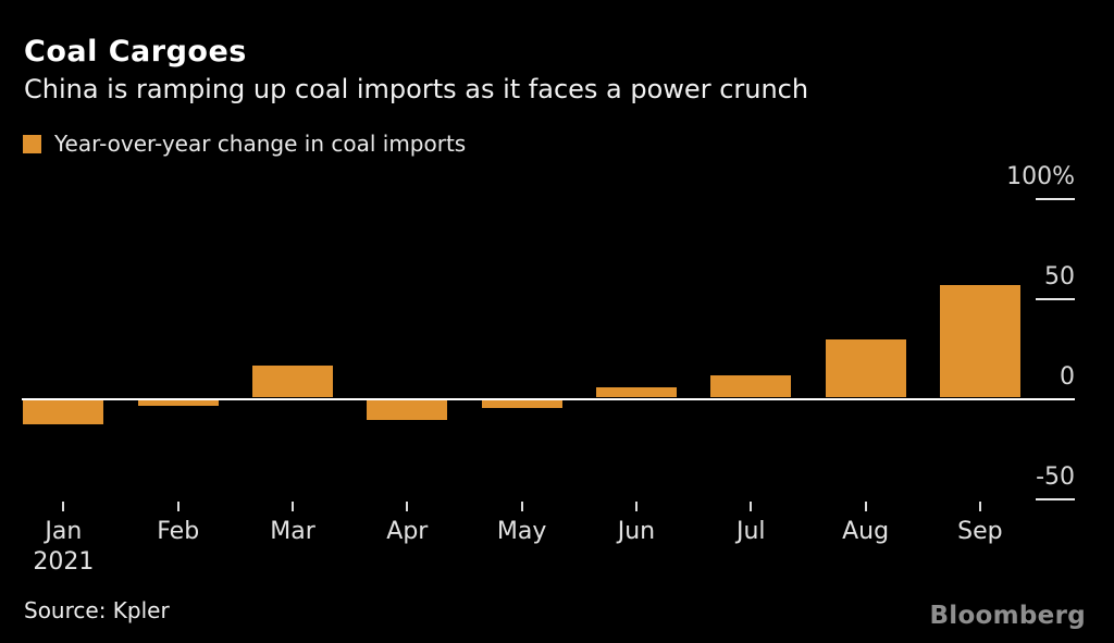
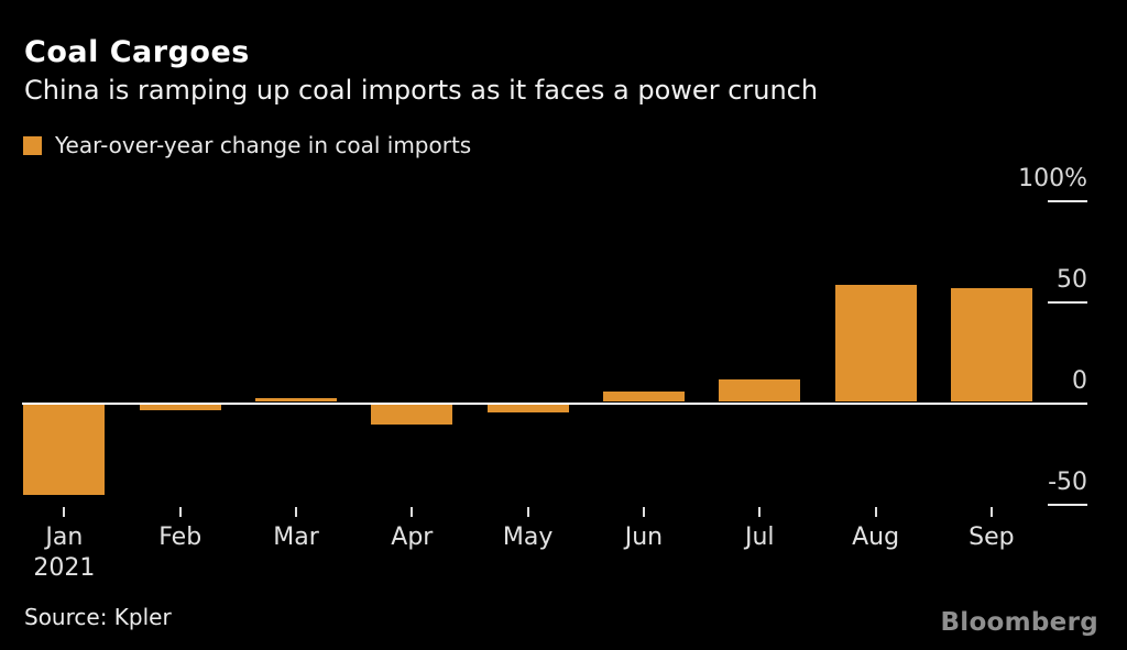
Jan: -12% -> -45%
Mar: 16% -> 2%
Aug: 29% -> 58%
